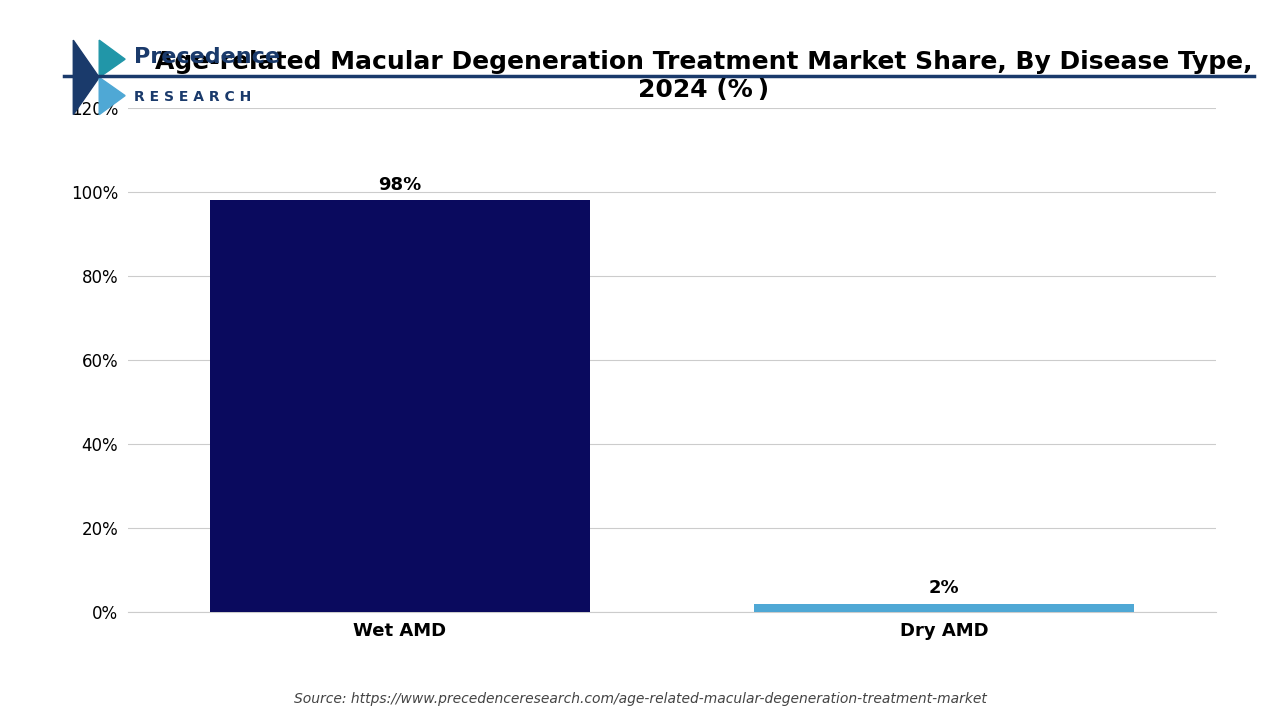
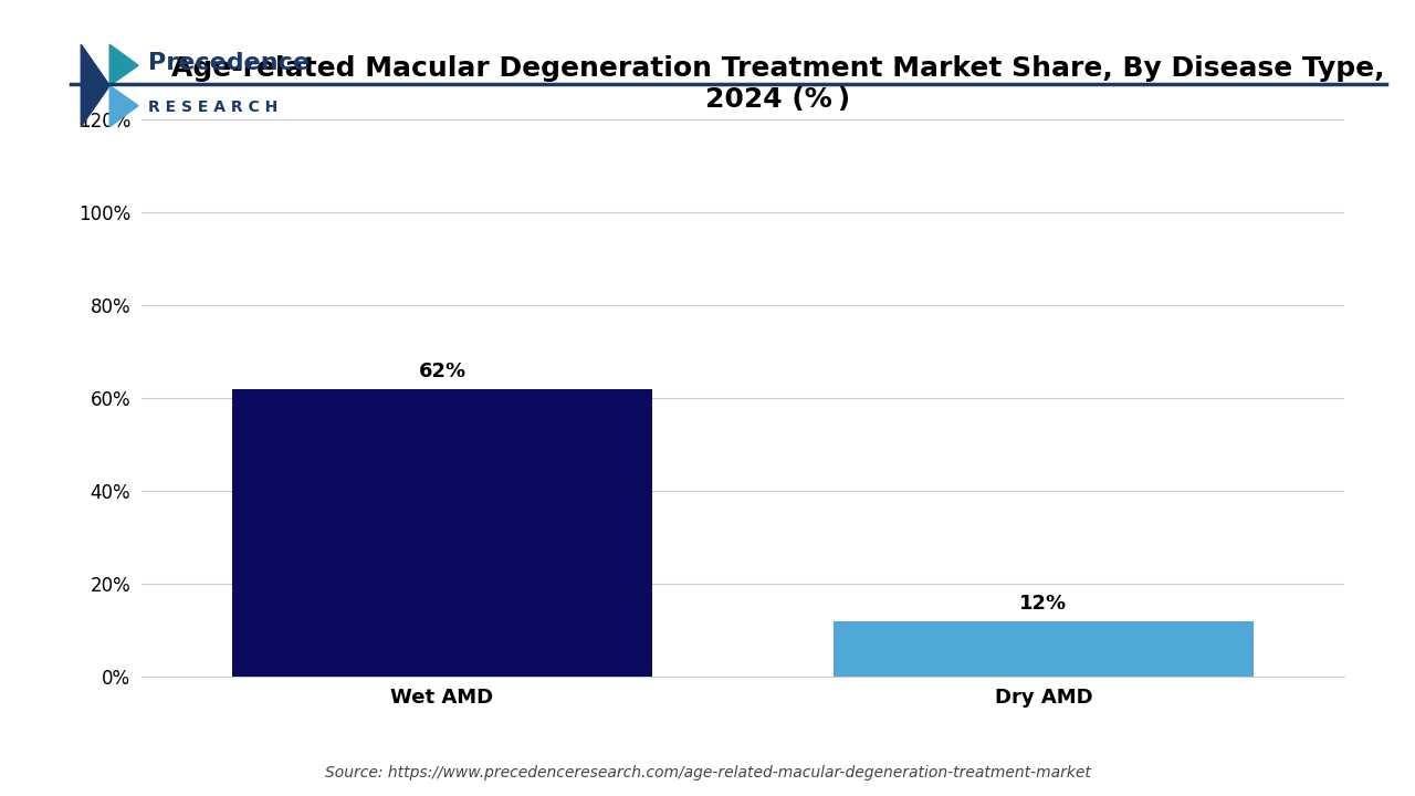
Wet AMD: 98% -> 62%
Dry AMD: 2% -> 12%
